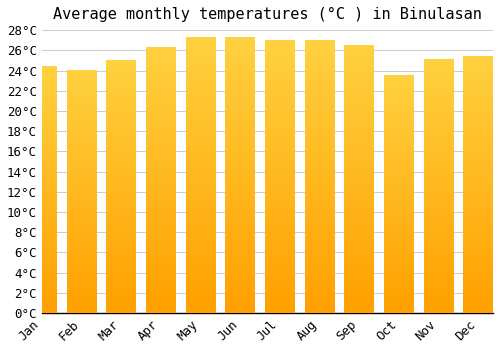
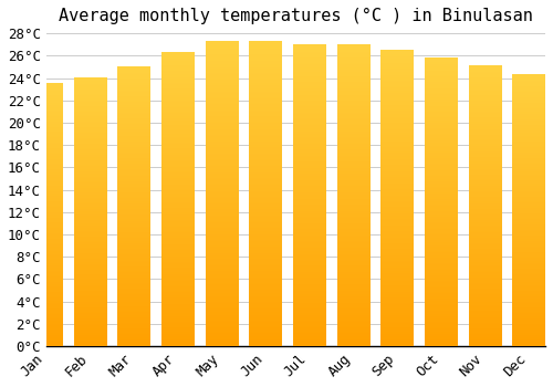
Jan: 24.4°C -> 23.5°C
Oct: 23.5°C -> 25.8°C
Dec: 25.4°C -> 24.3°C
